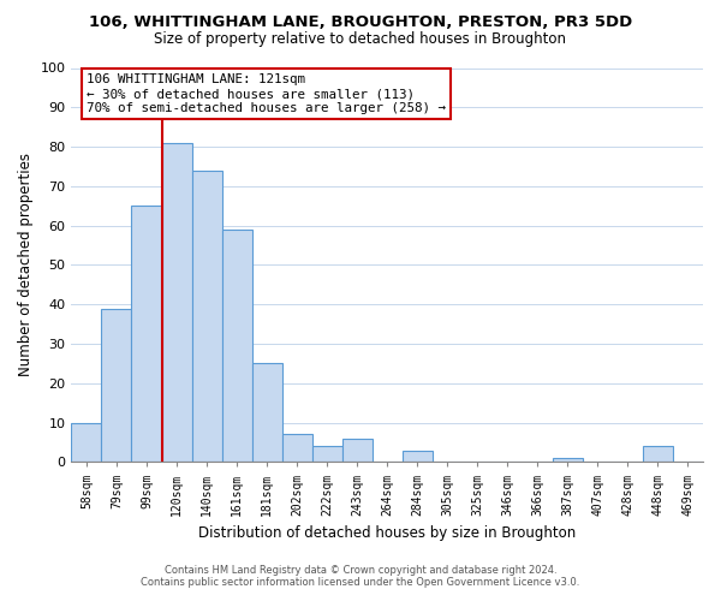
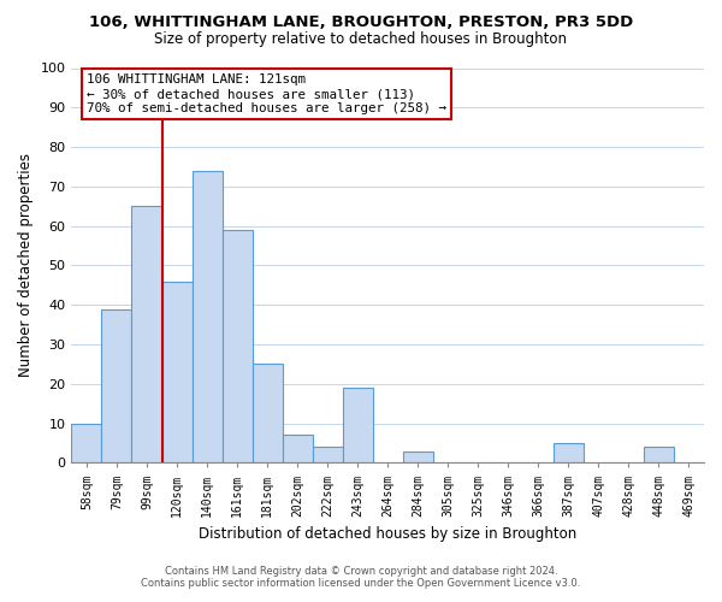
120sqm: 81 -> 46
243sqm: 6 -> 19
387sqm: 1 -> 5
